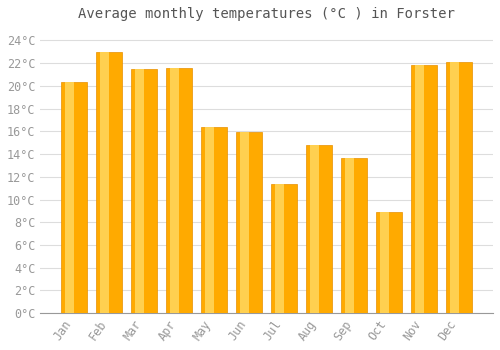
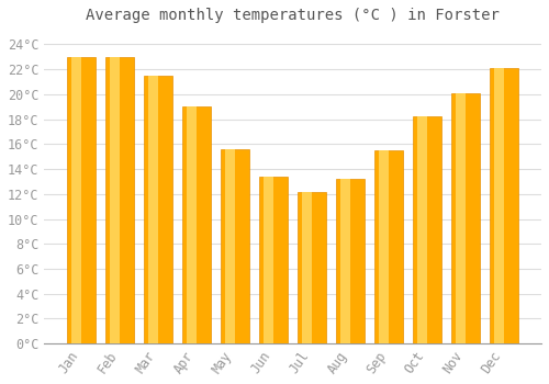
Jan: 20.3°C -> 23.0°C
Apr: 21.6°C -> 19.0°C
May: 16.4°C -> 15.6°C
Jun: 15.9°C -> 13.4°C
Jul: 11.4°C -> 12.2°C
Aug: 14.8°C -> 13.2°C
Sep: 13.7°C -> 15.5°C
Oct: 8.9°C -> 18.2°C
Nov: 21.8°C -> 20.1°C
